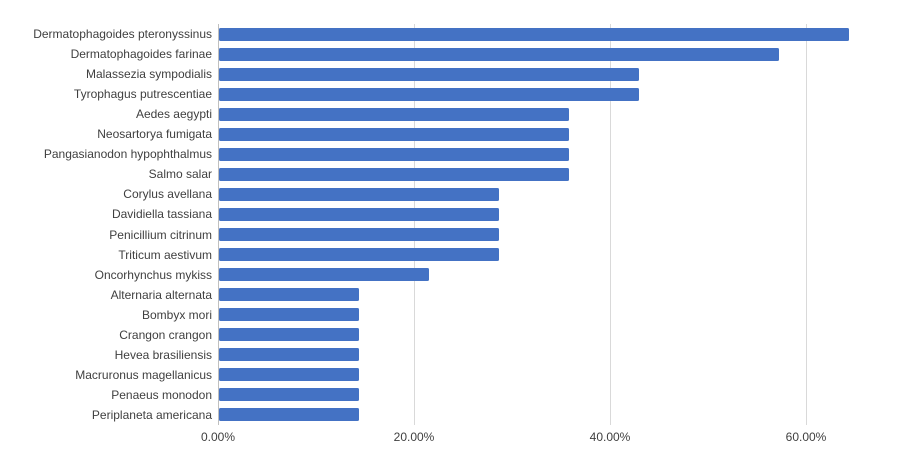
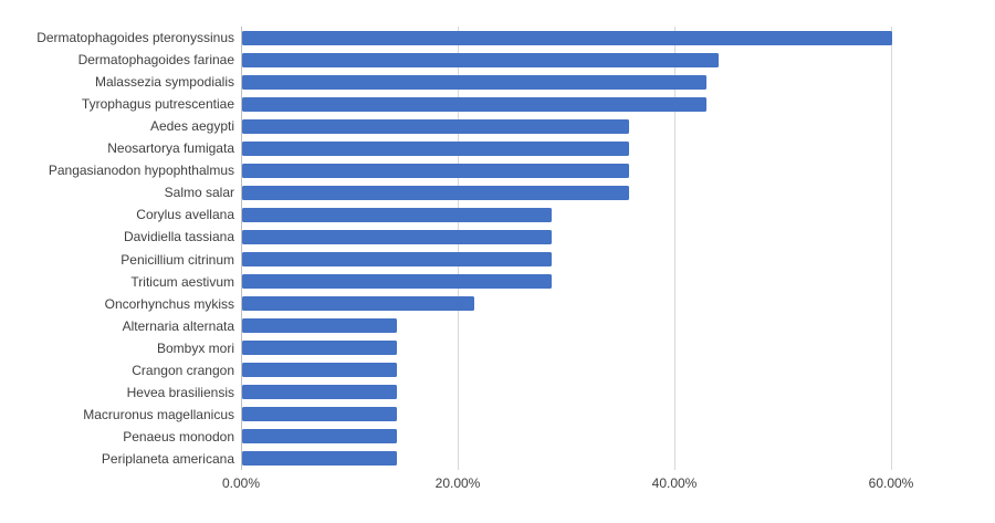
Dermatophagoides pteronyssinus: 64% -> 60%
Dermatophagoides farinae: 57% -> 44%
